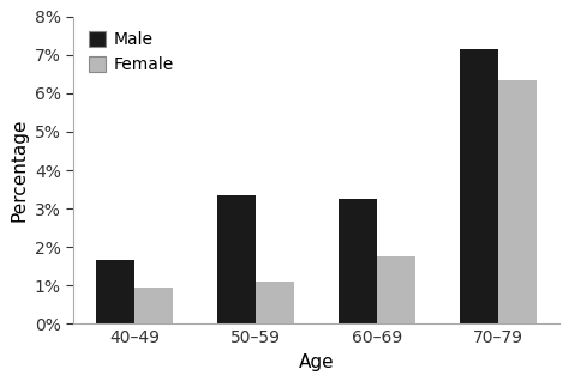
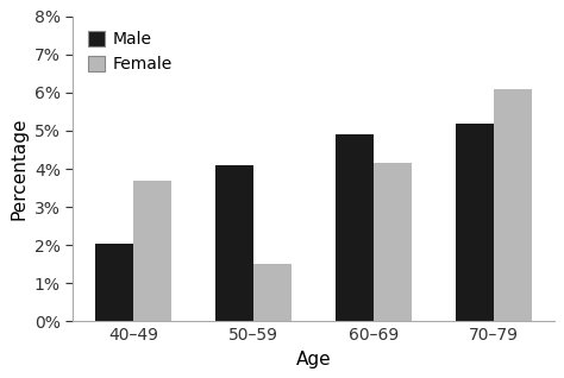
Male/40–49: 1.65% -> 2.05%
Female/40–49: 0.95% -> 3.70%
Male/50–59: 3.35% -> 4.10%
Female/50–59: 1.10% -> 1.50%
Male/60–69: 3.25% -> 4.90%
Female/60–69: 1.75% -> 4.15%
Male/70–79: 7.15% -> 5.20%
Female/70–79: 6.35% -> 6.10%
